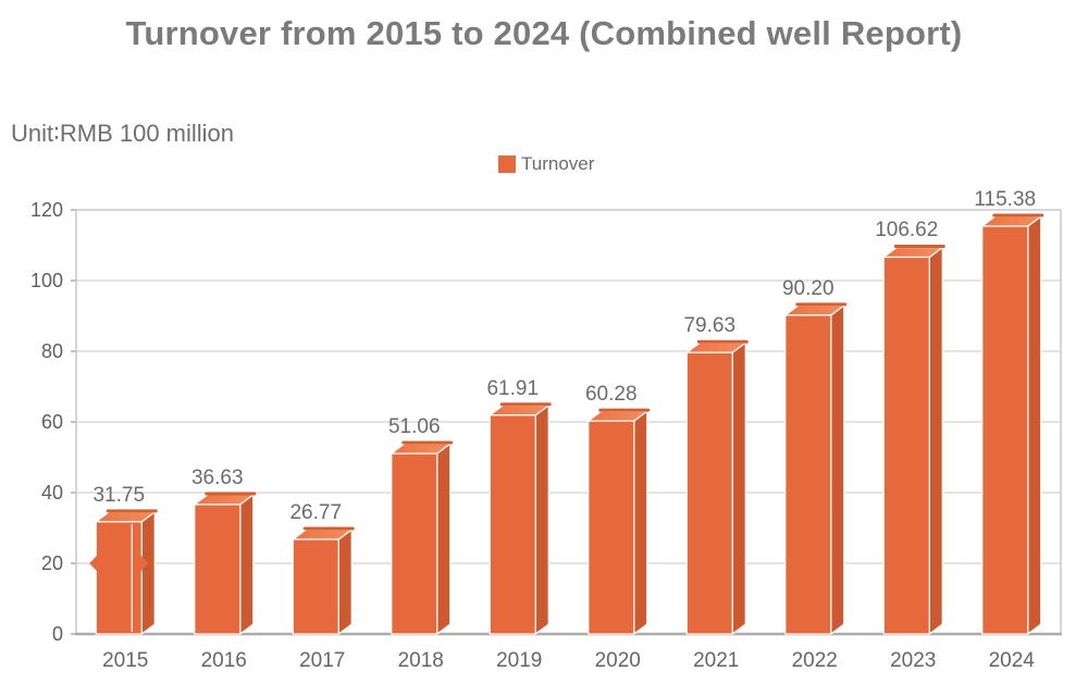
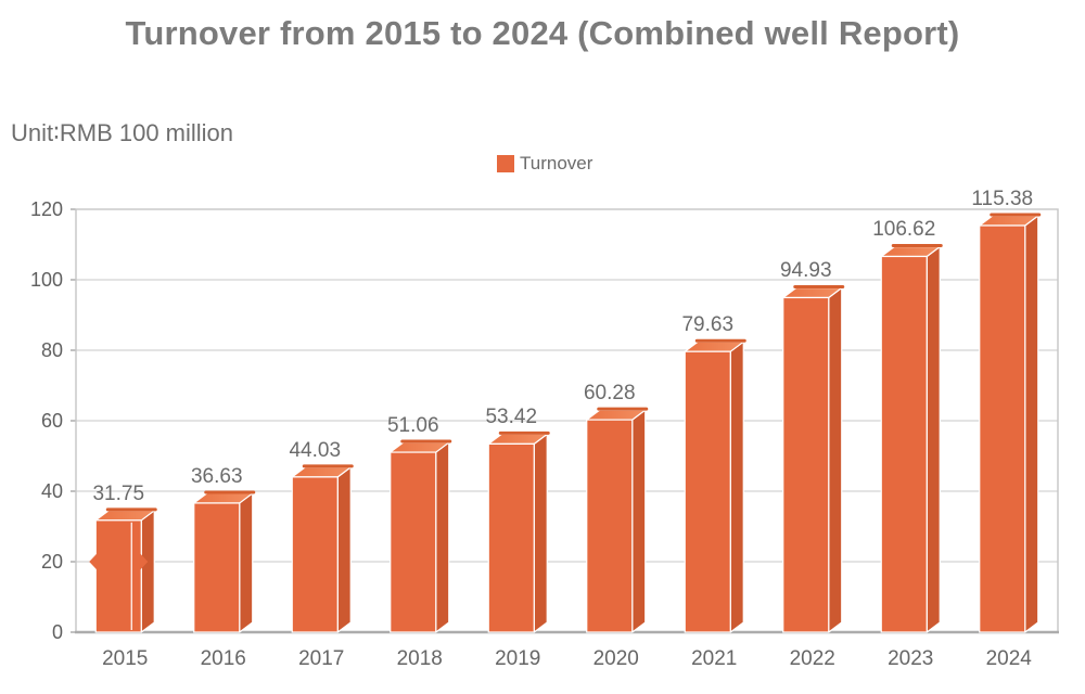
2017: 26.77 -> 44.03
2019: 61.91 -> 53.42
2022: 90.20 -> 94.93
